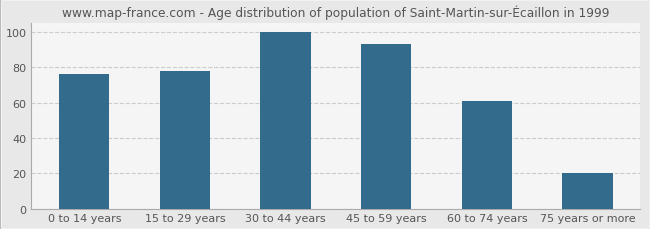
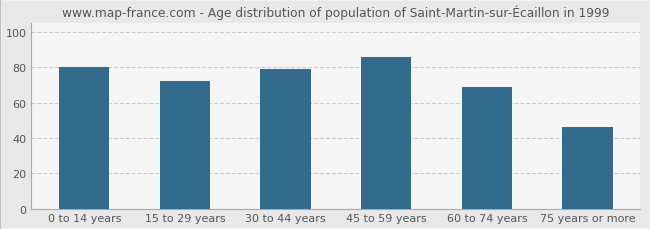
0 to 14 years: 76 -> 80
15 to 29 years: 78 -> 72
30 to 44 years: 100 -> 79
45 to 59 years: 93 -> 86
60 to 74 years: 61 -> 69
75 years or more: 20 -> 46
